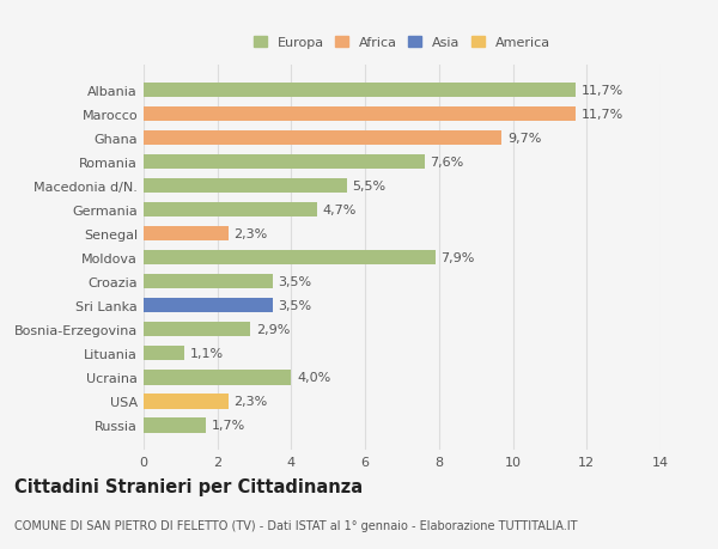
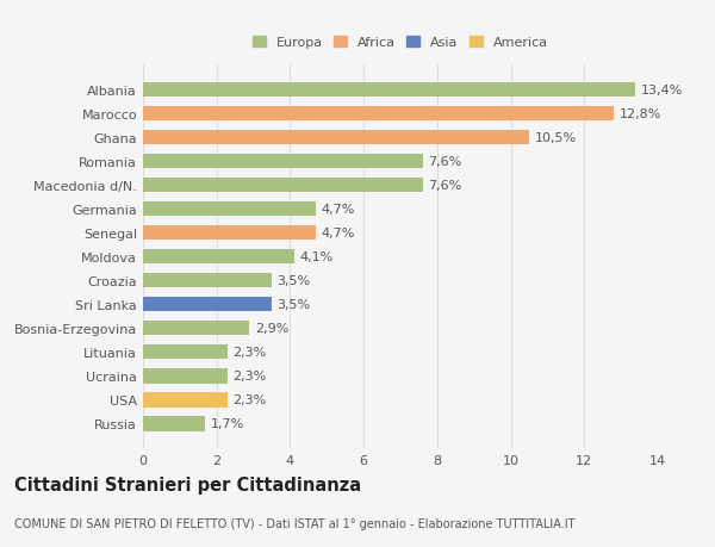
Albania: 11,7% -> 13,4%
Marocco: 11,7% -> 12,8%
Ghana: 9,7% -> 10,5%
Macedonia d/N.: 5,5% -> 7,6%
Senegal: 2,3% -> 4,7%
Moldova: 7,9% -> 4,1%
Lituania: 1,1% -> 2,3%
Ucraina: 4,0% -> 2,3%
